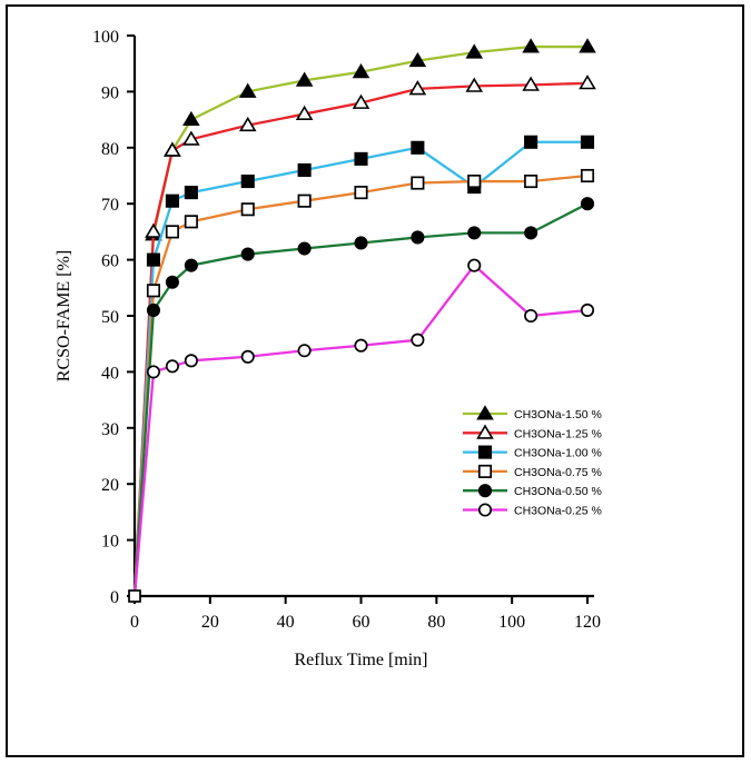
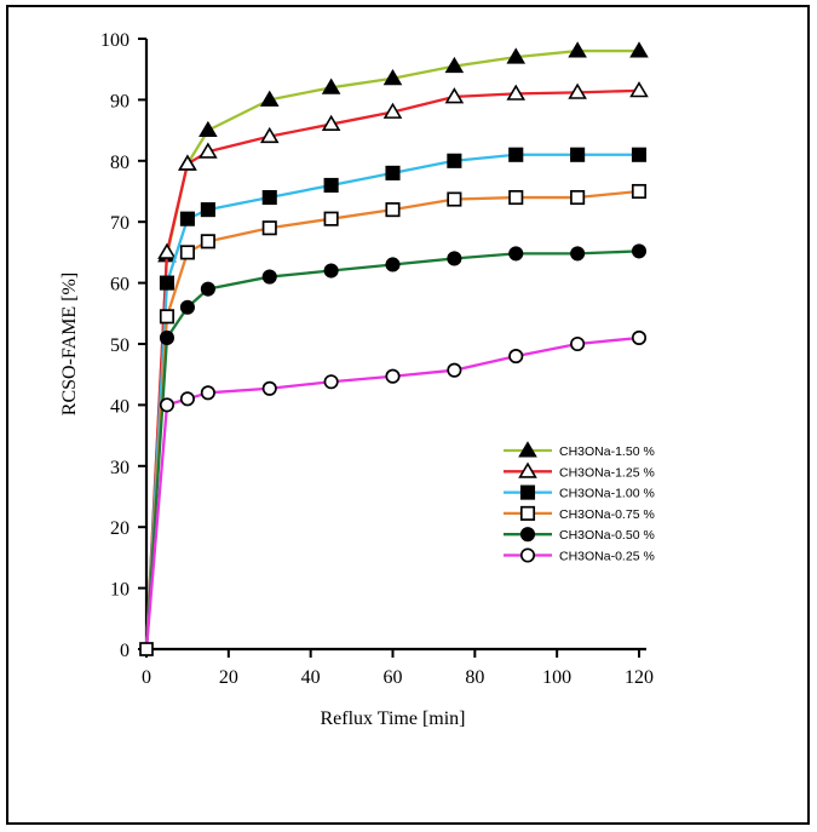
CH3ONa-1.00 %/90: 73 -> 81
CH3ONa-0.25 %/90: 59 -> 48
CH3ONa-0.50 %/120: 70 -> 65
